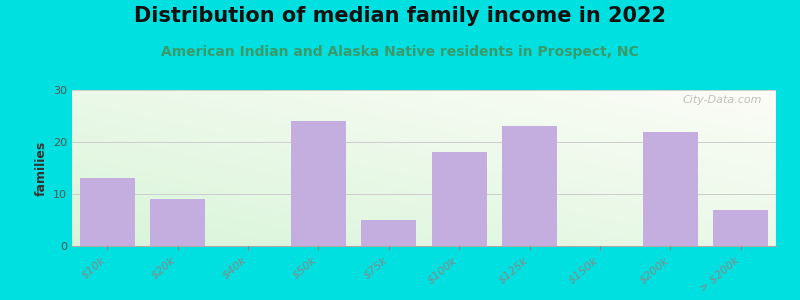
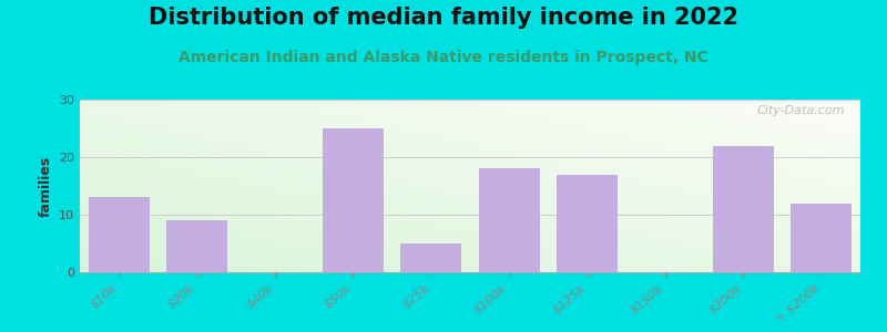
$50k: 24 -> 25
$125k: 23 -> 17
> $200k: 7 -> 12
